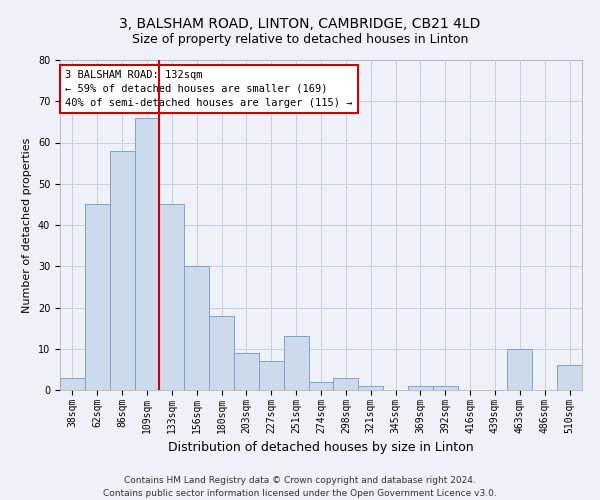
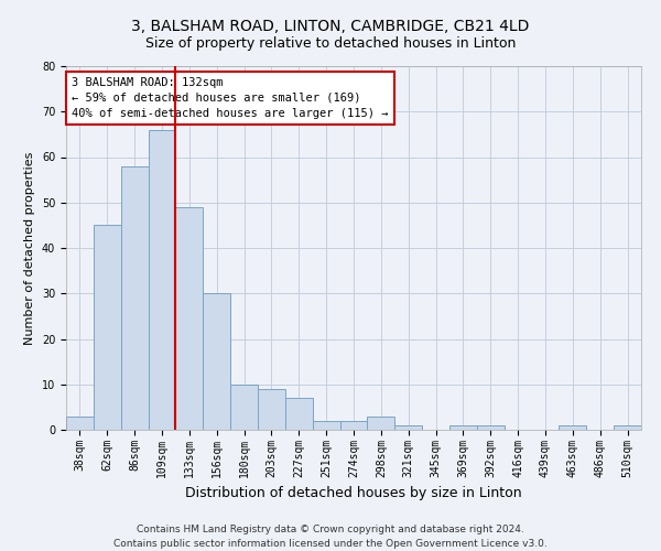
133sqm: 45 -> 49
180sqm: 18 -> 10
251sqm: 13 -> 2
463sqm: 10 -> 1
510sqm: 6 -> 1
